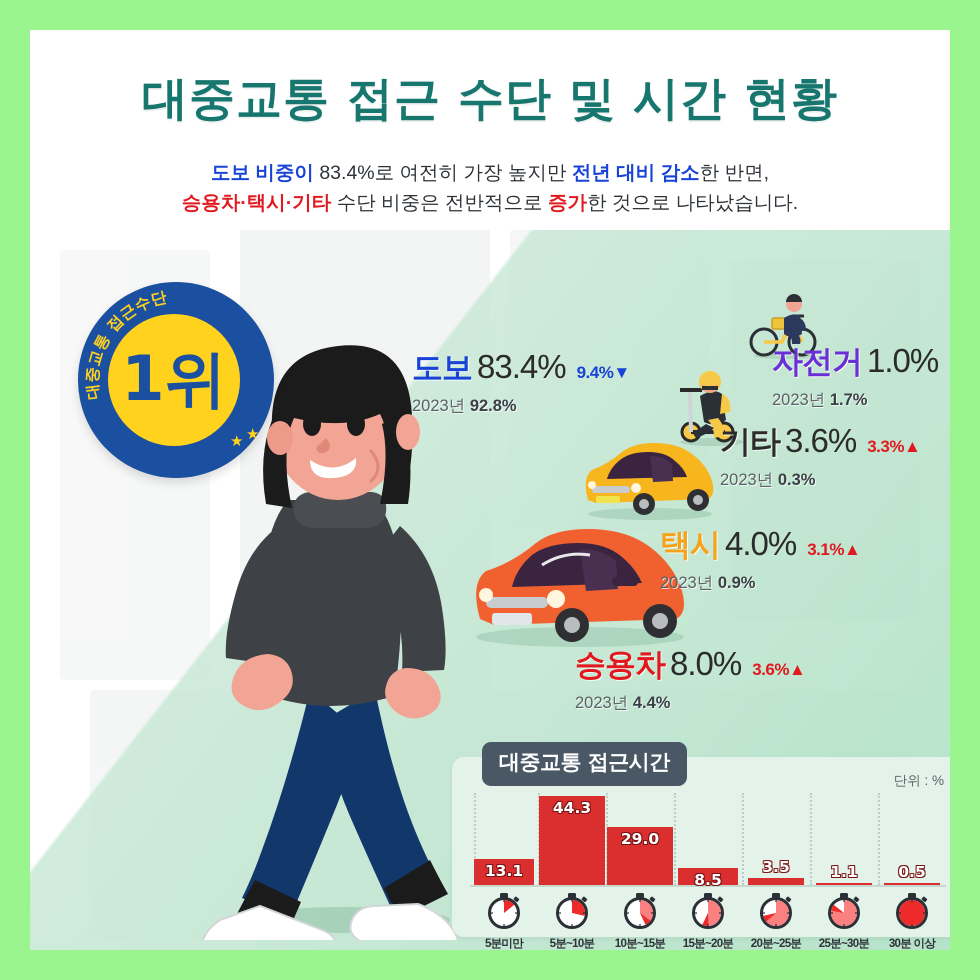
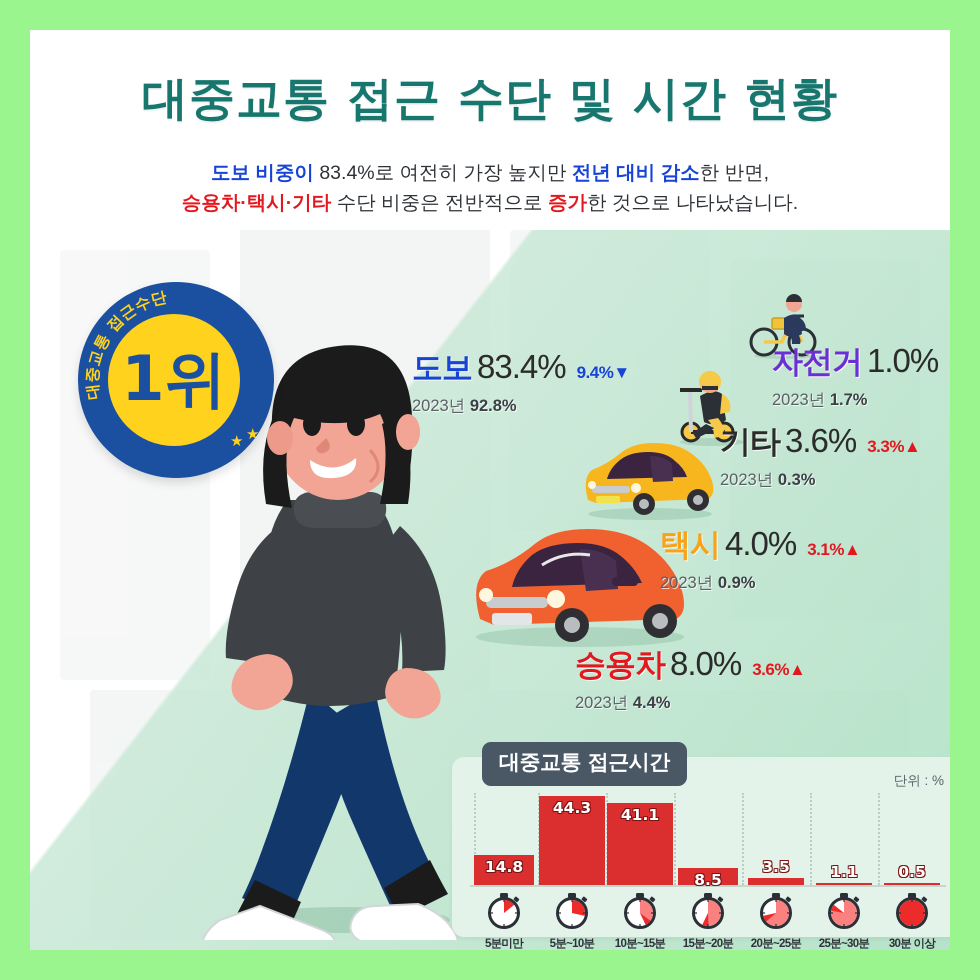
5분미만: 13.1 -> 14.8
10분~15분: 29.0 -> 41.1
